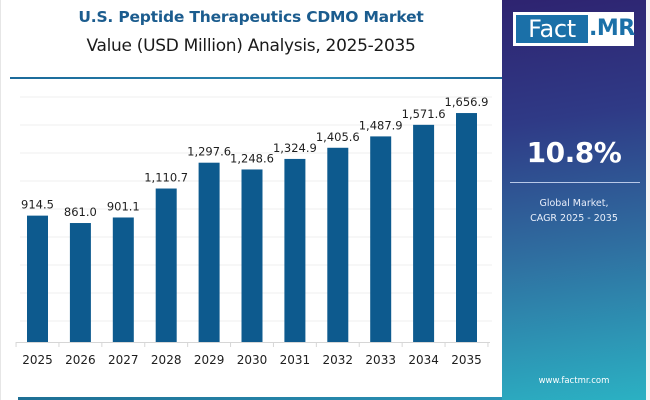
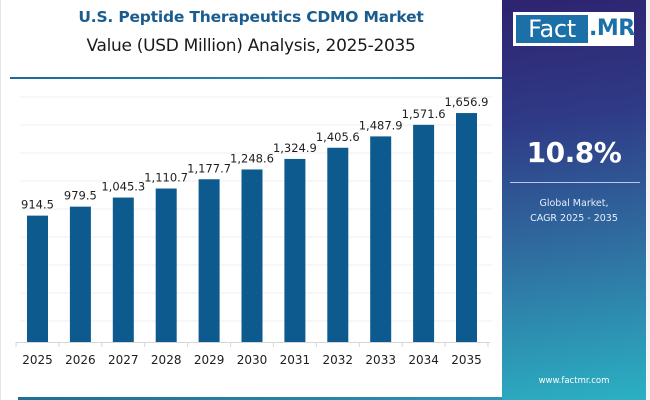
2026: 861.0 -> 979.5
2027: 901.1 -> 1,045.3
2029: 1,297.6 -> 1,177.7
